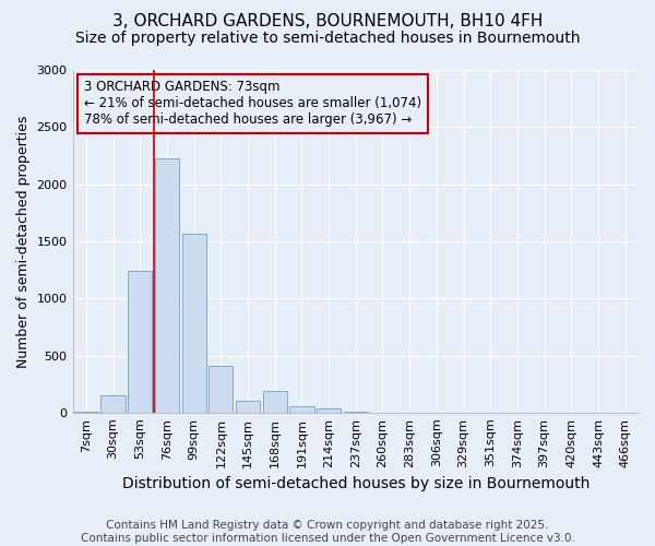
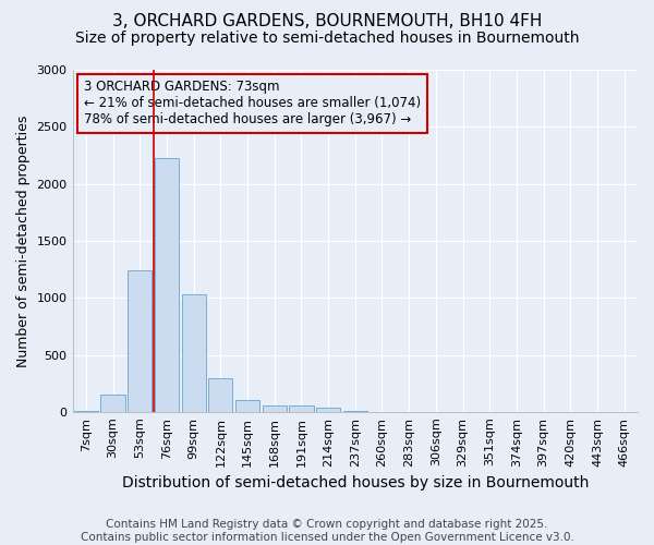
99sqm: 1570 -> 1030
122sqm: 410 -> 290
168sqm: 190 -> 60
